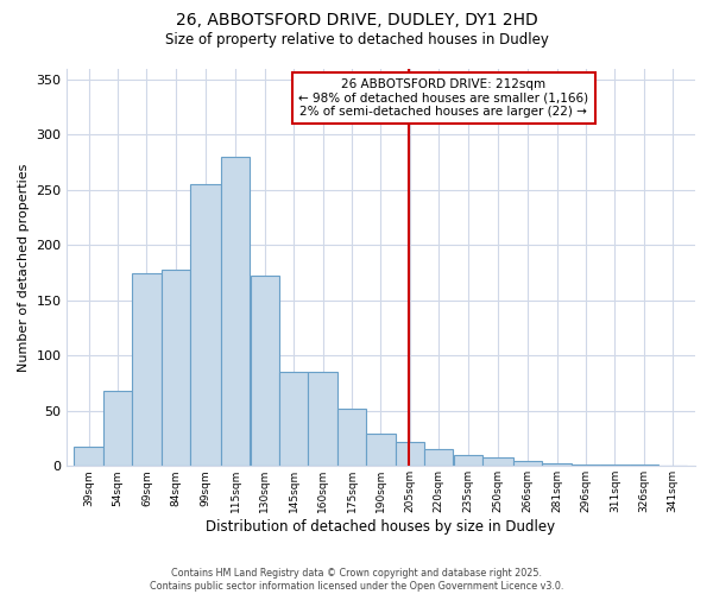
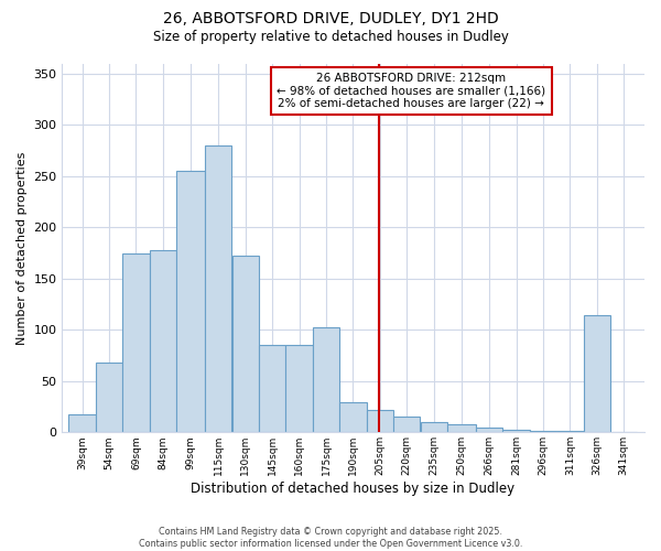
175sqm: 52 -> 102
326sqm: 1 -> 114
